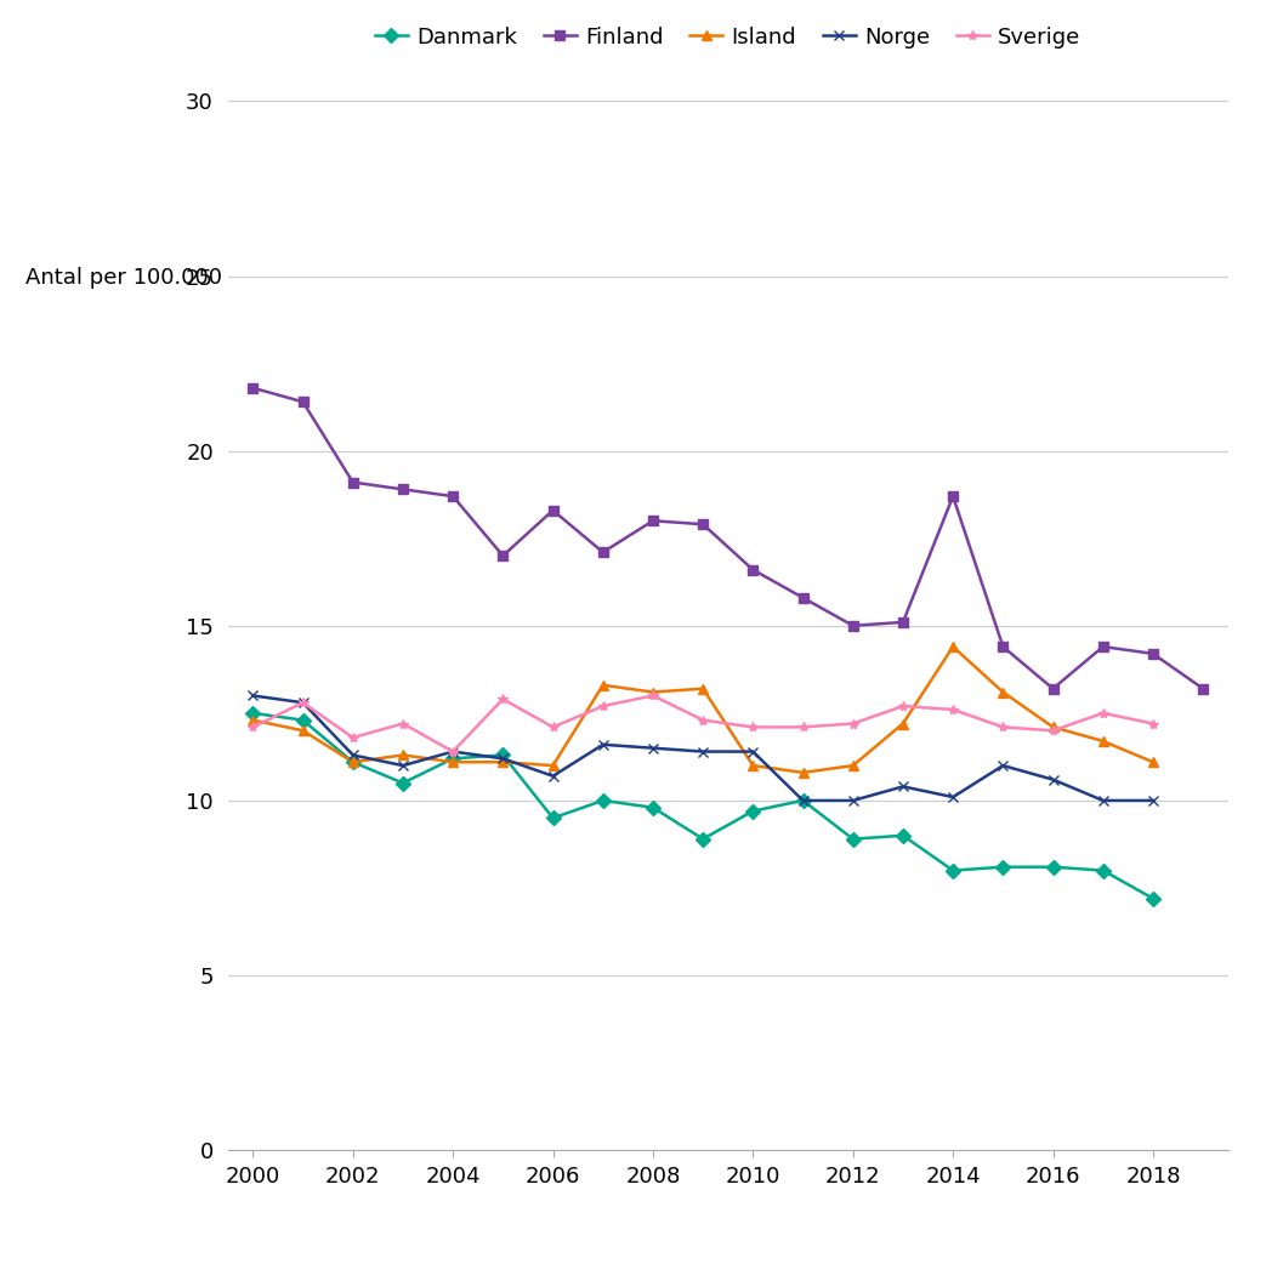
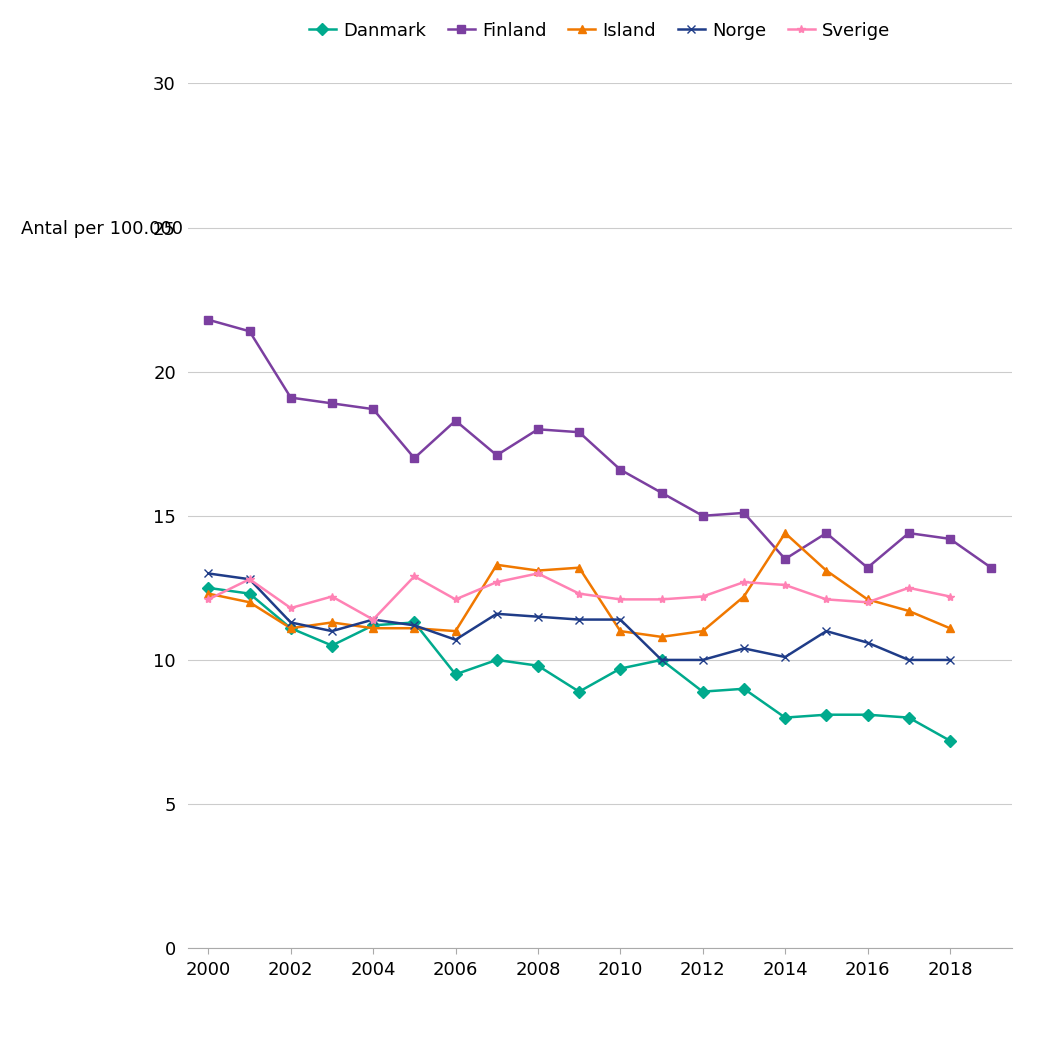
Finland/2014: 18.7 -> 13.5
